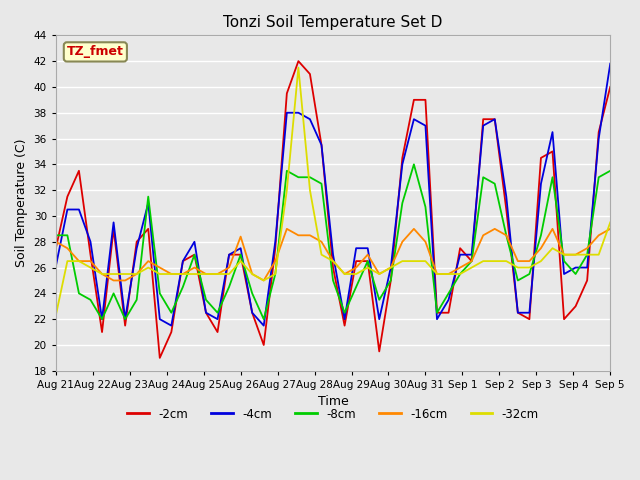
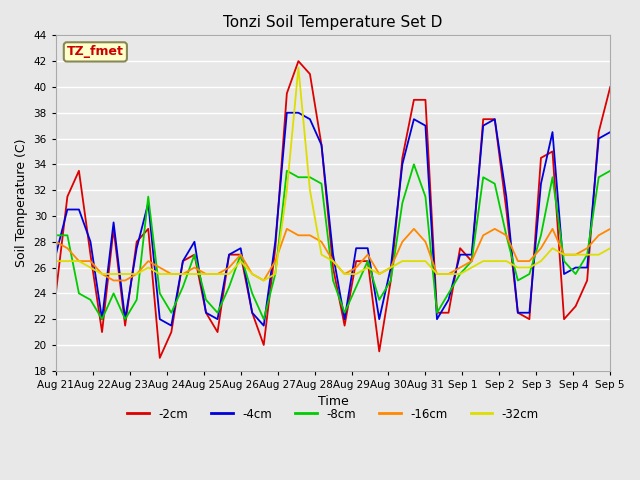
-2cm/Aug 21: 27.5 -> 24.0
-4cm/Aug 21: 26.1 -> 27.0
-32cm/Aug 21: 22.3 -> 26.5
-16cm/Aug 26: 28.4 -> 27.0
-8cm/Aug 31: 30.7 -> 31.5
-4cm/Sep 5: 41.8 -> 36.5
-32cm/Sep 5: 29.5 -> 27.5
